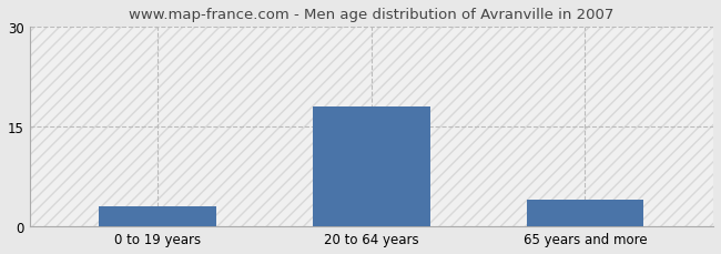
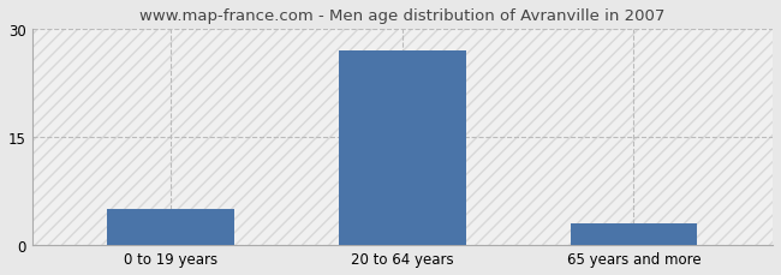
0 to 19 years: 3 -> 5
20 to 64 years: 18 -> 27
65 years and more: 4 -> 3
